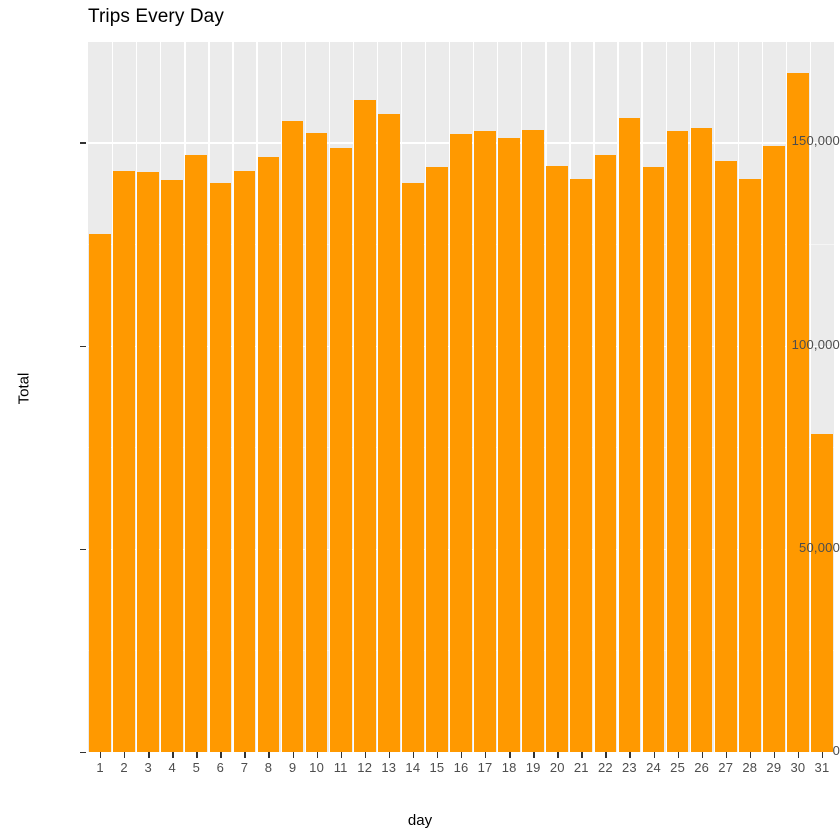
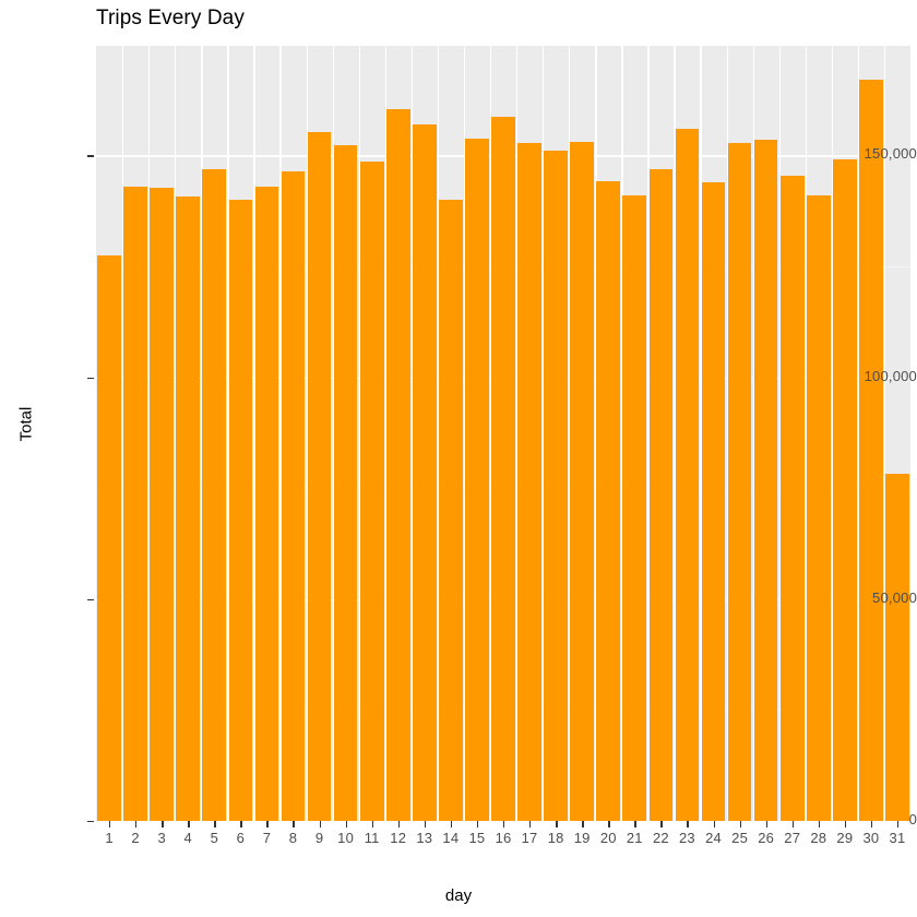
15: 144000 -> 154000
16: 152000 -> 159000
